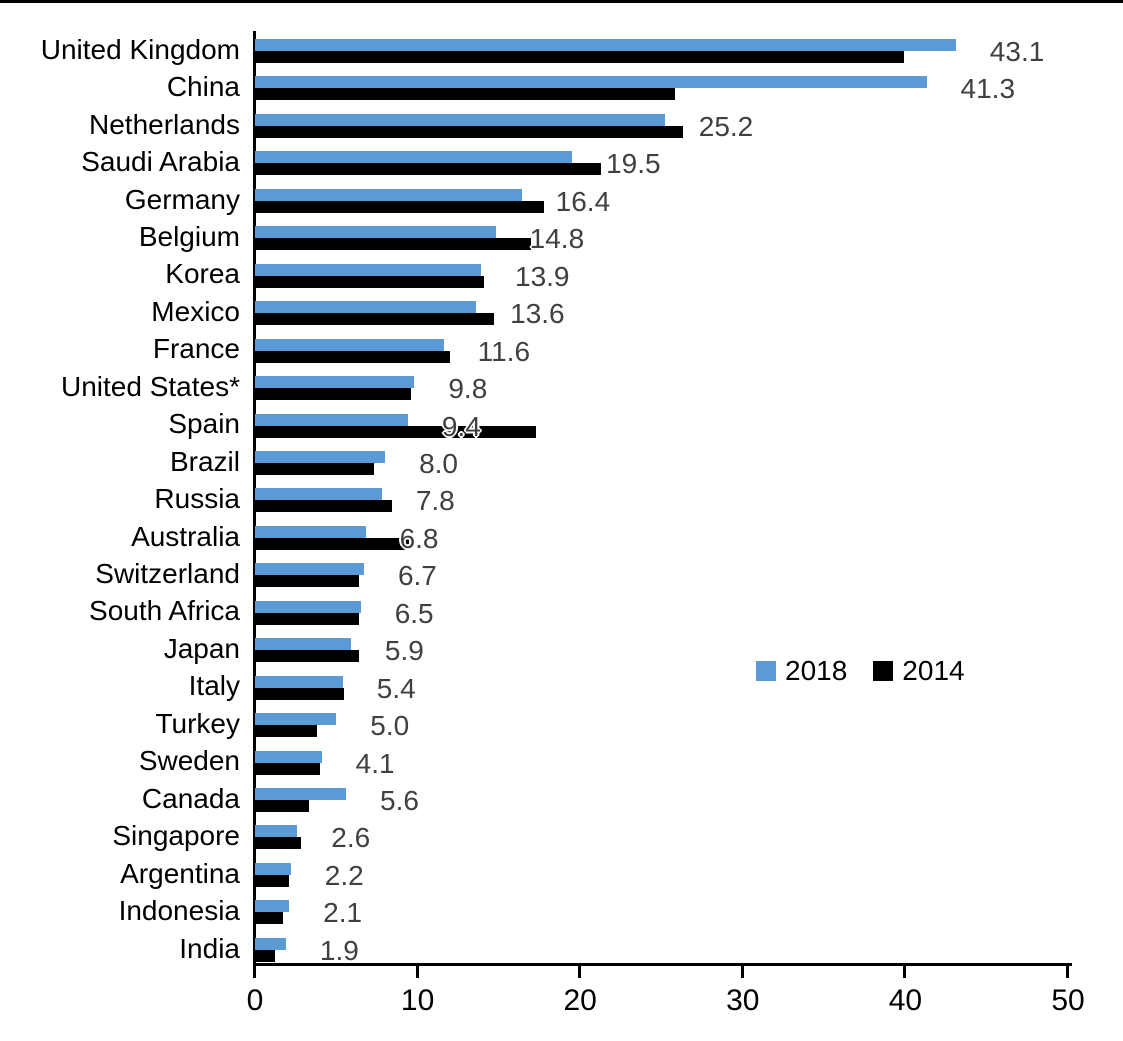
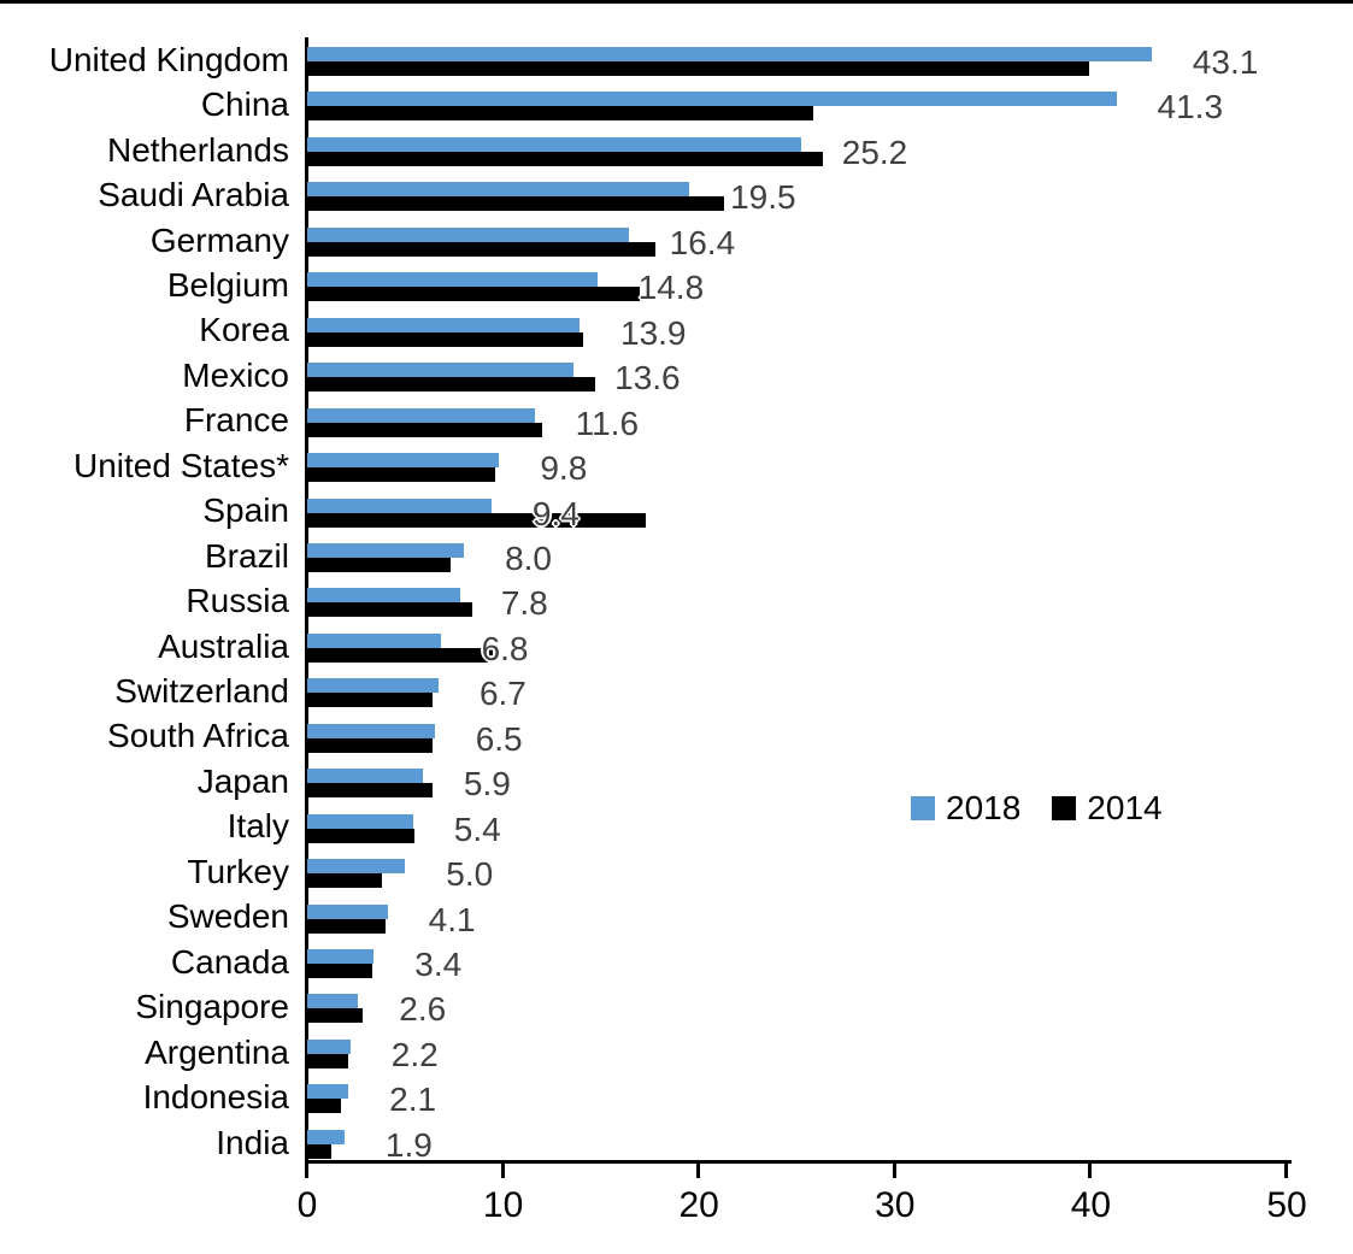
2018/Canada: 5.6 -> 3.4
